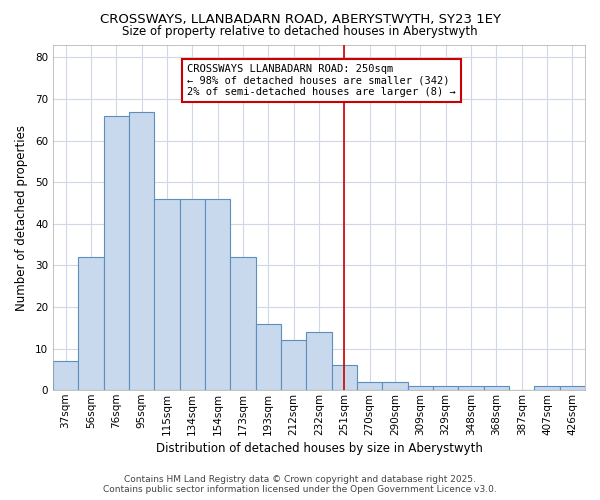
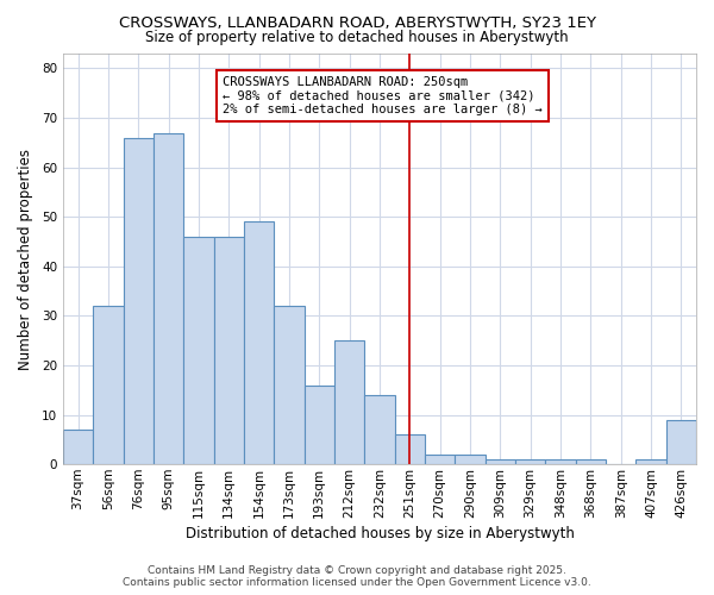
154sqm: 46 -> 49
212sqm: 12 -> 25
426sqm: 1 -> 9
